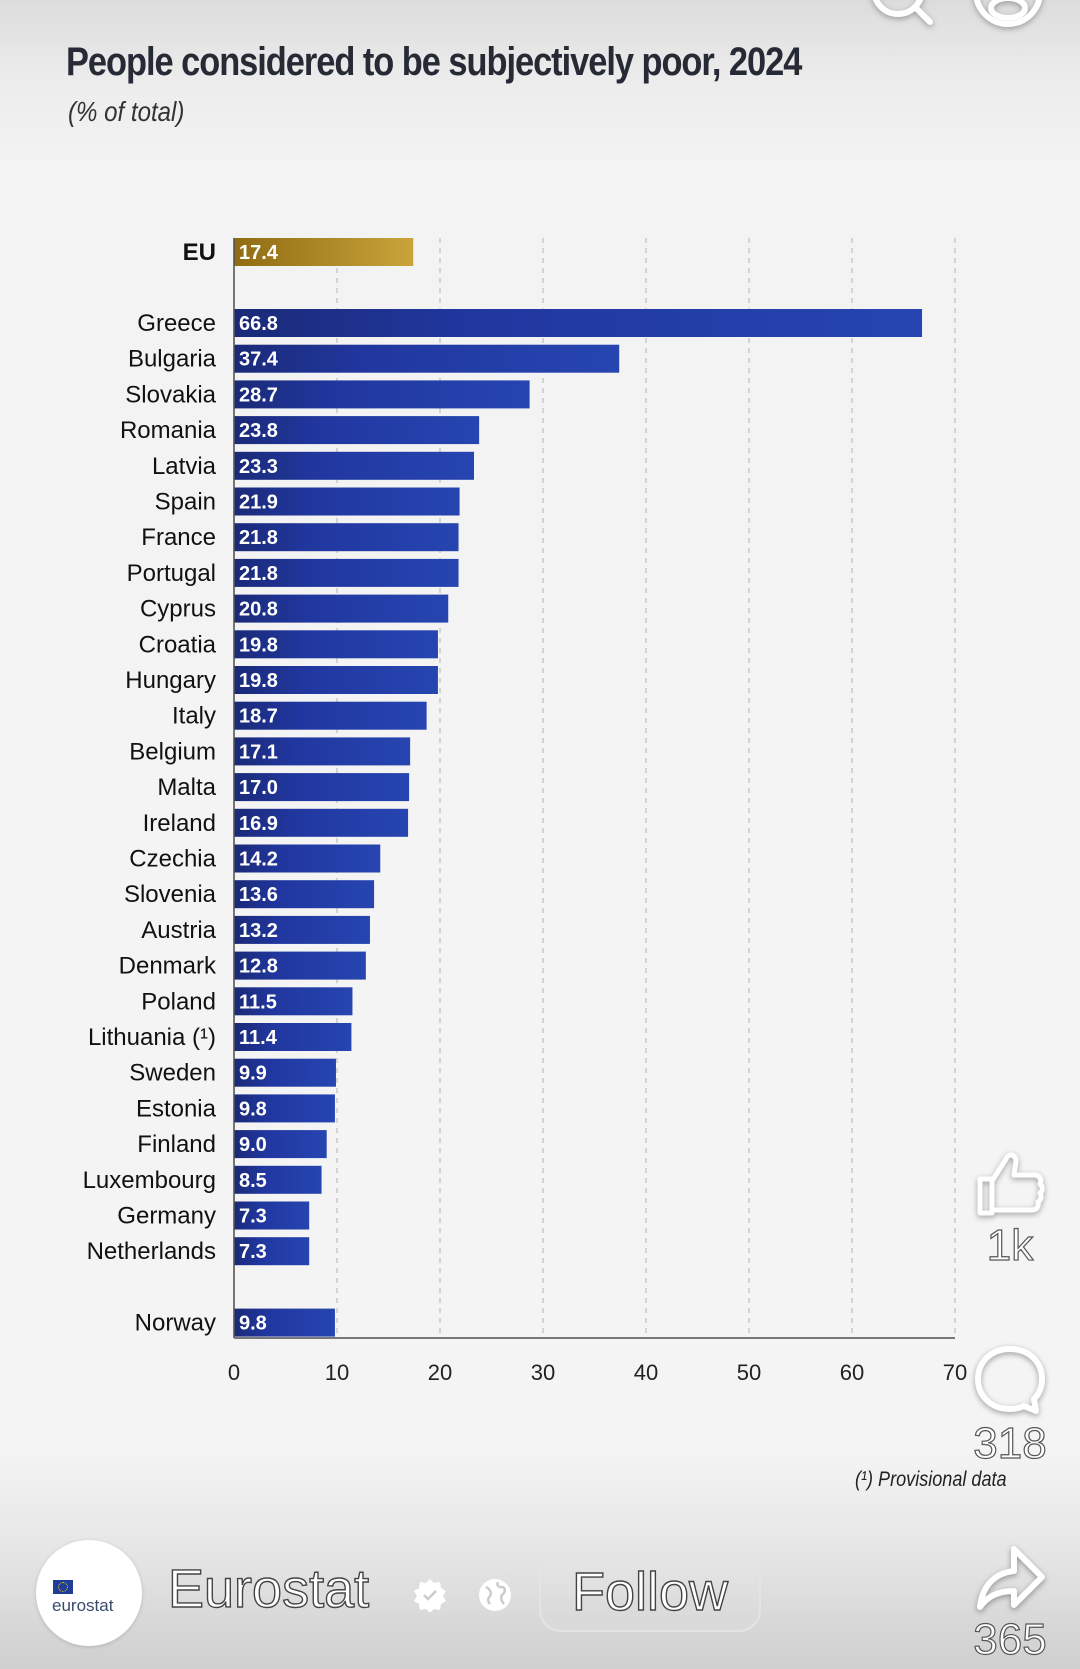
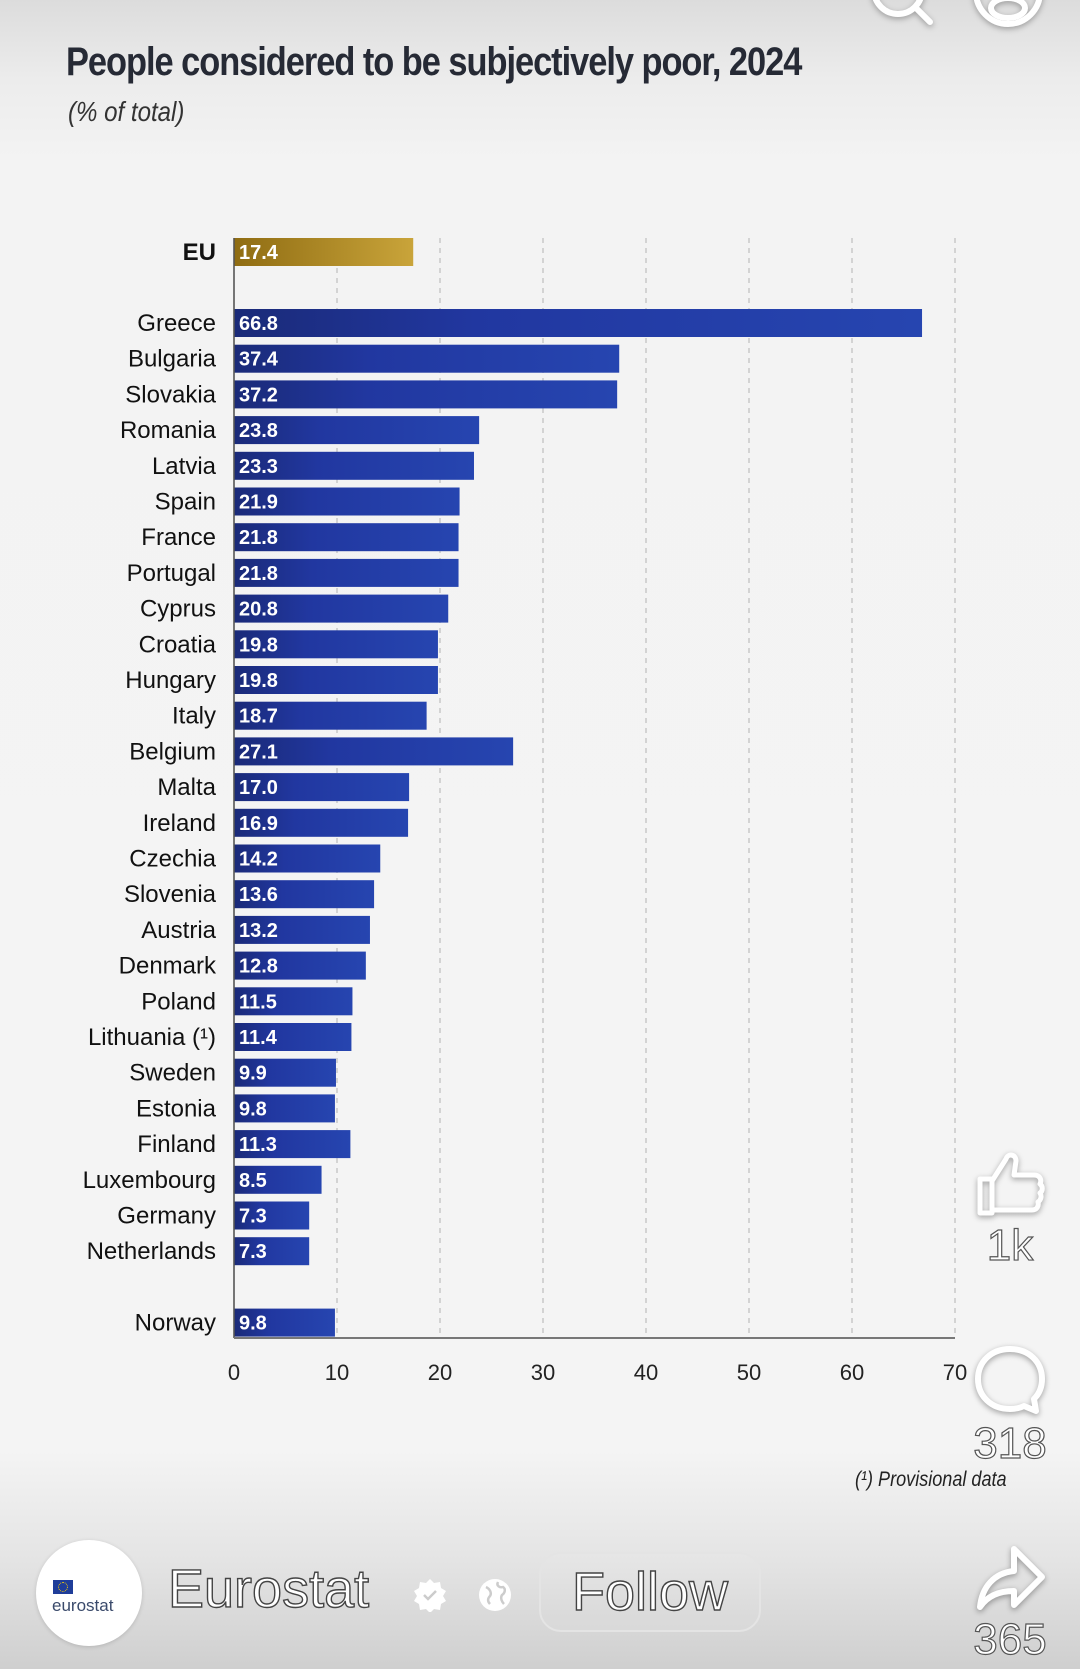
Slovakia: 28.7 -> 37.2
Belgium: 17.1 -> 27.1
Finland: 9.0 -> 11.3
